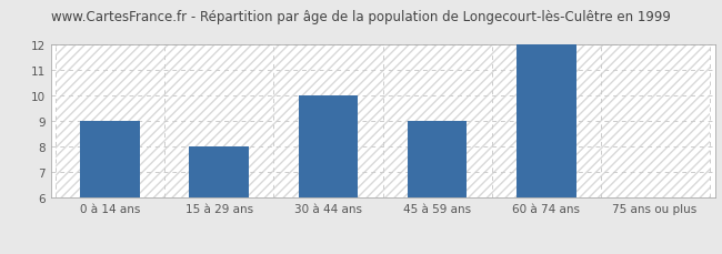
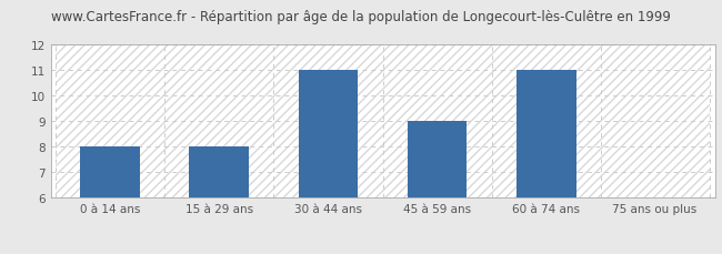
0 à 14 ans: 9 -> 8
30 à 44 ans: 10 -> 11
60 à 74 ans: 12 -> 11
